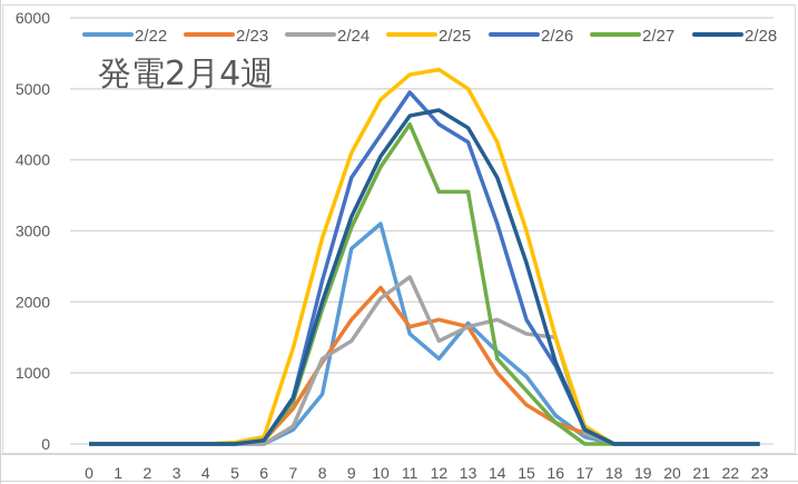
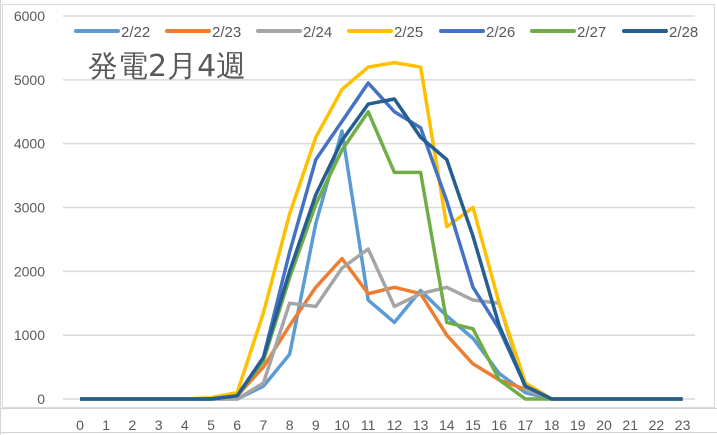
2/24/8: 1200 -> 1500
2/22/10: 3100 -> 4200
2/25/13: 5000 -> 5200
2/28/13: 4400 -> 4100
2/25/14: 4200 -> 2700
2/27/15: 800 -> 1100
